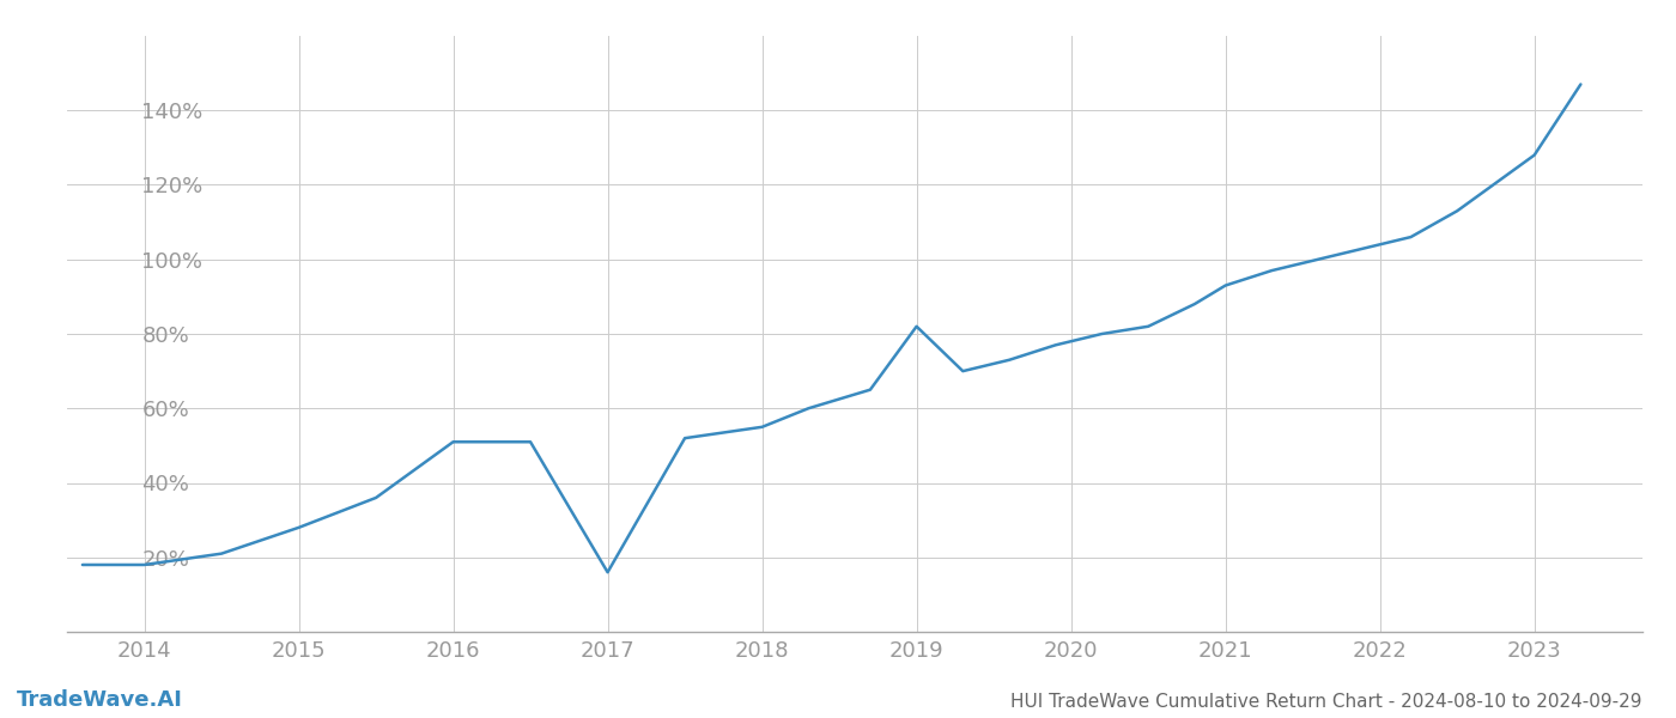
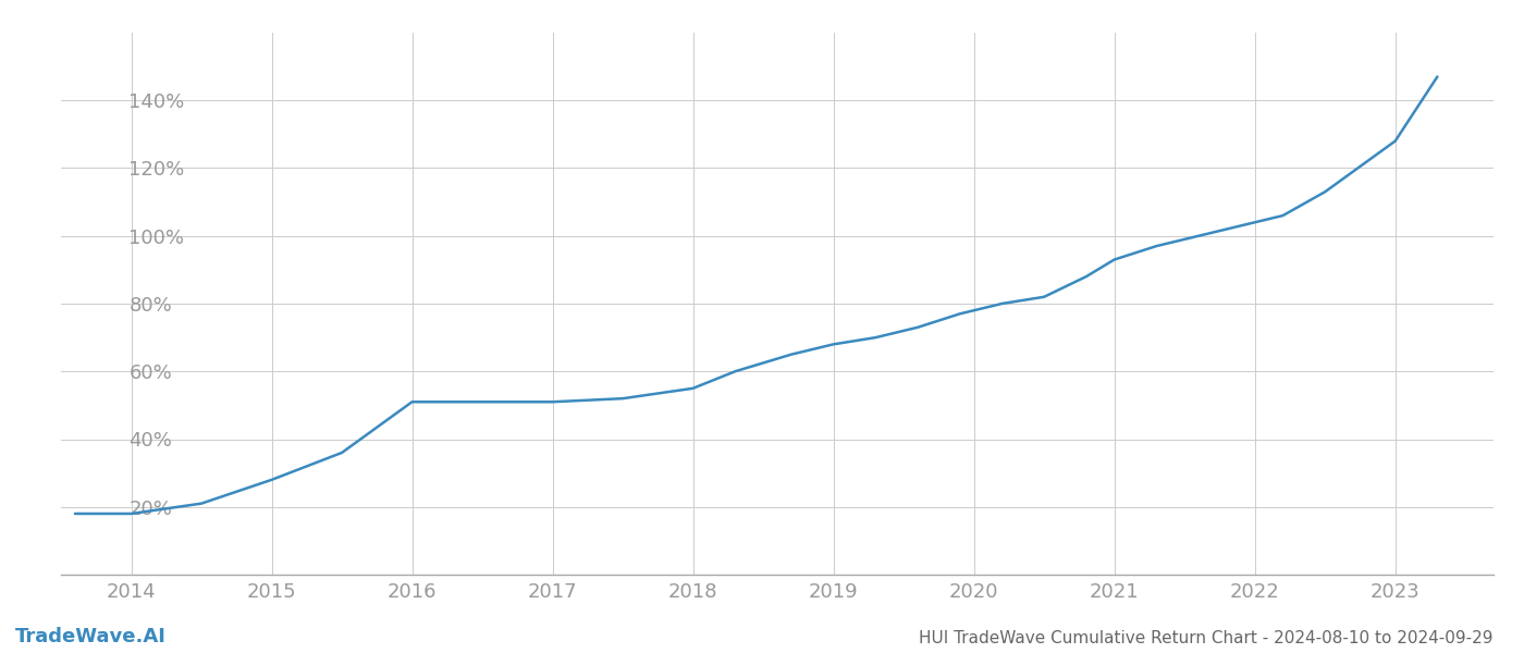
2017: 16% -> 51%
2019: 82% -> 68%
